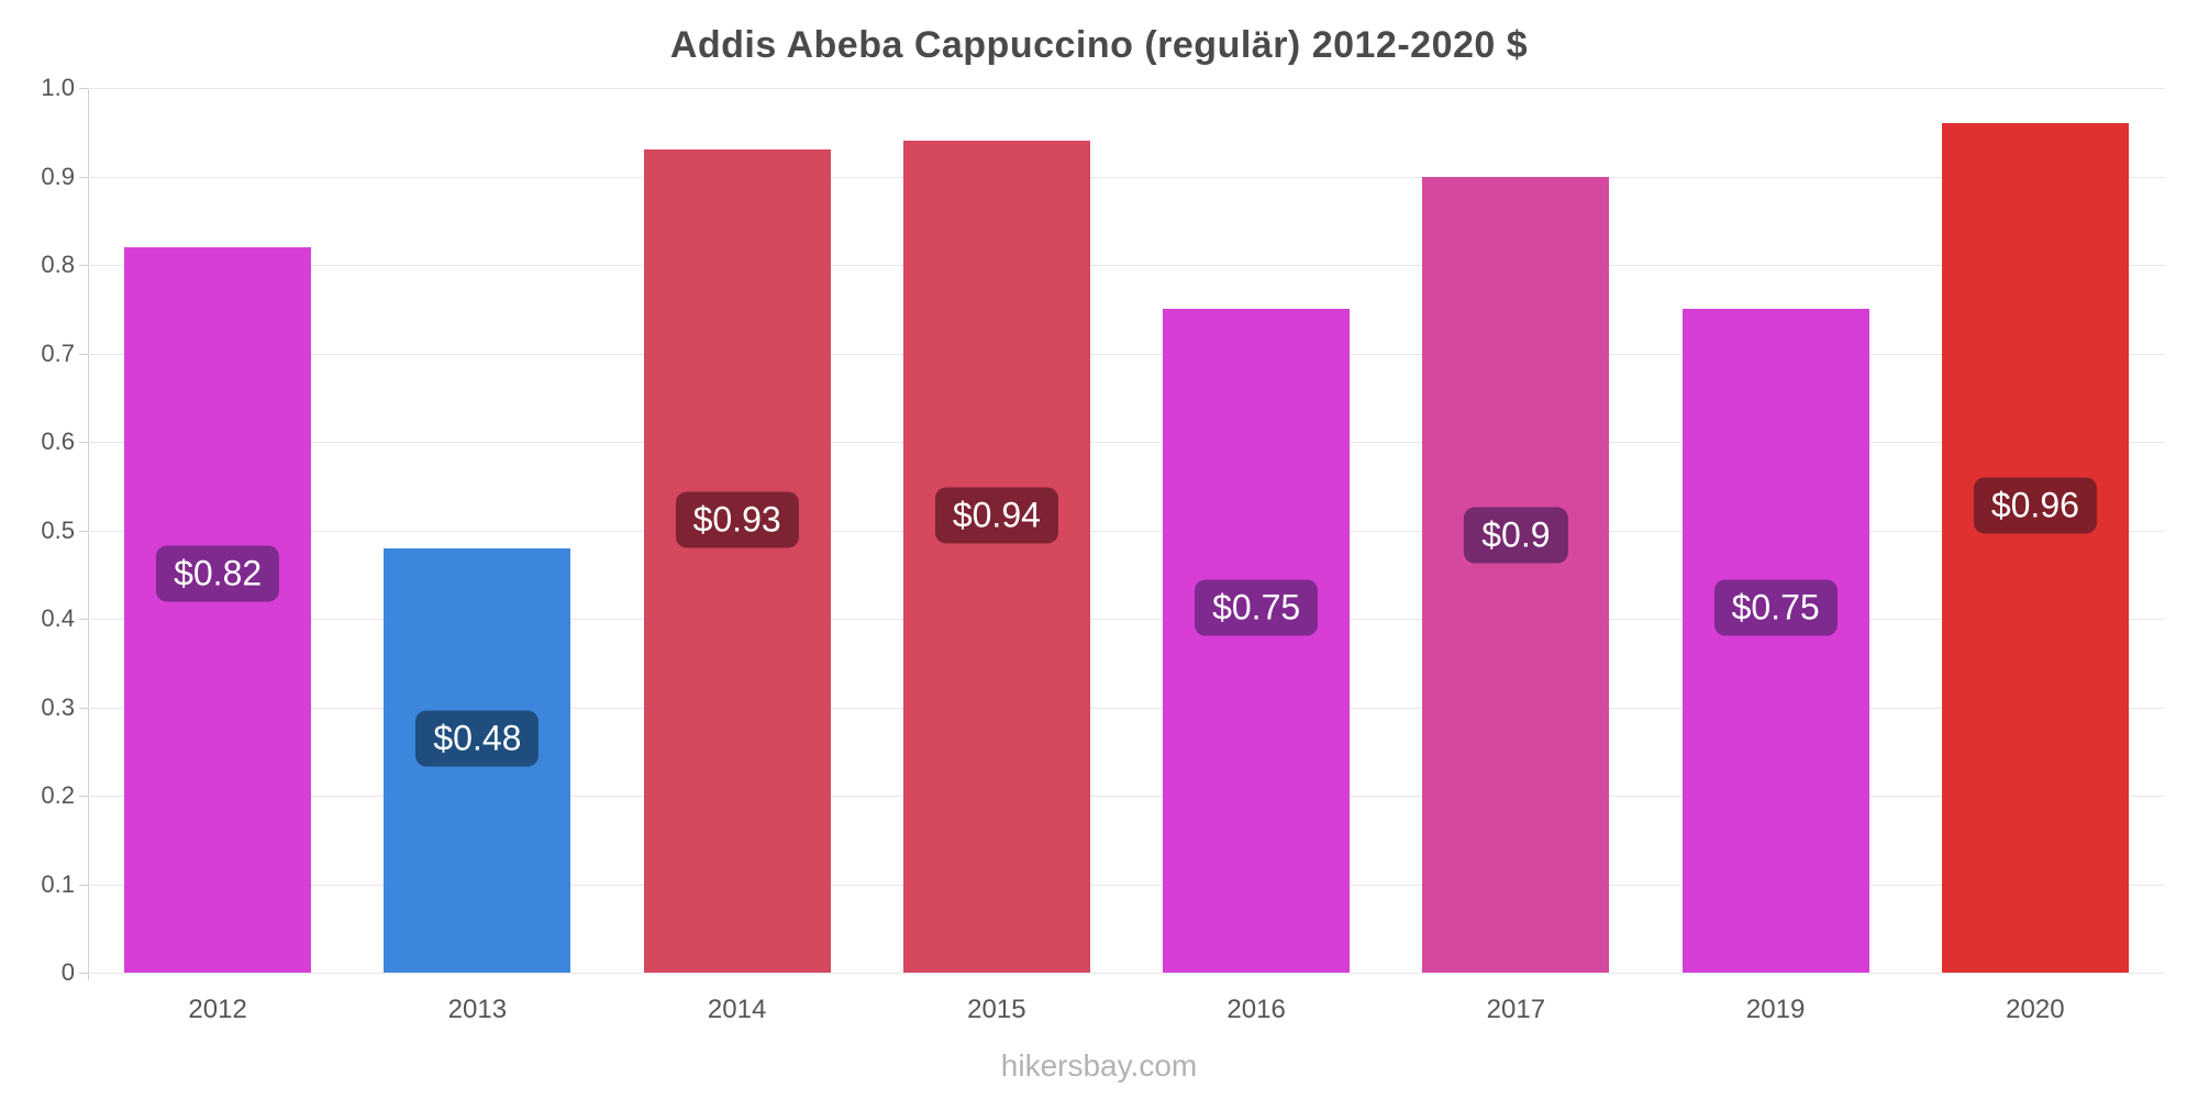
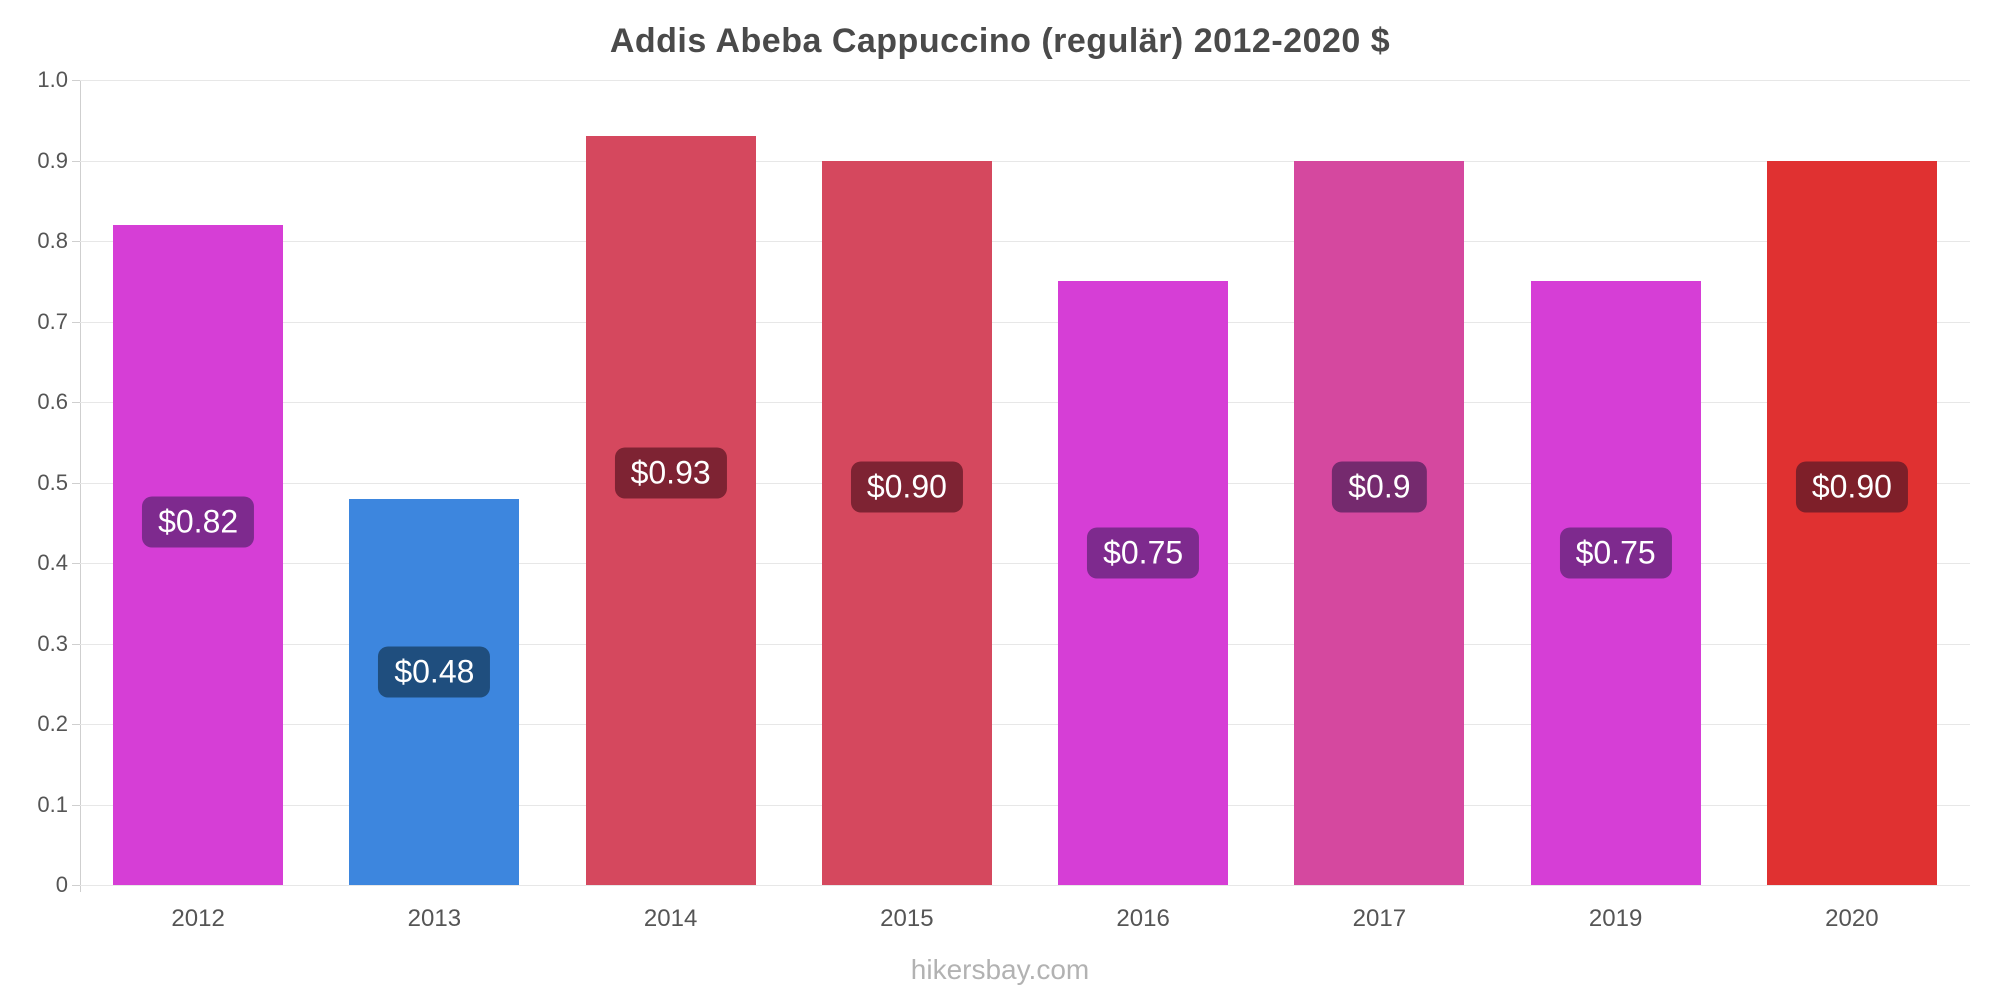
2015: $0.94 -> $0.90
2020: $0.96 -> $0.90
